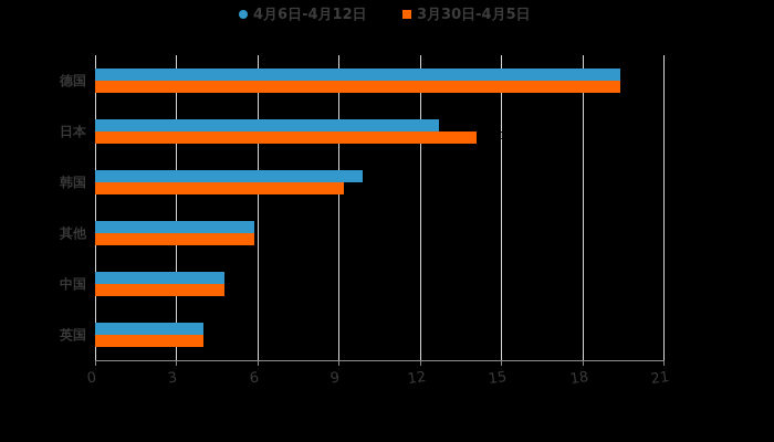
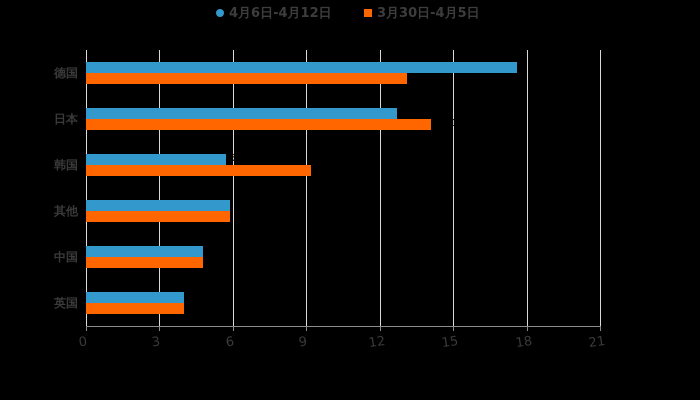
4月6日-4月12日/德国: 19.4 -> 17.6
3月30日-4月5日/德国: 19.4 -> 13.1
4月6日-4月12日/韩国: 9.9 -> 5.7
